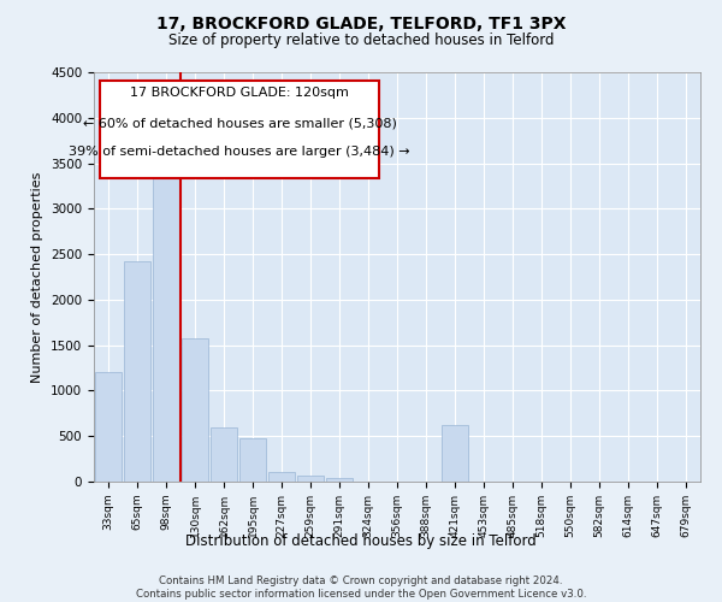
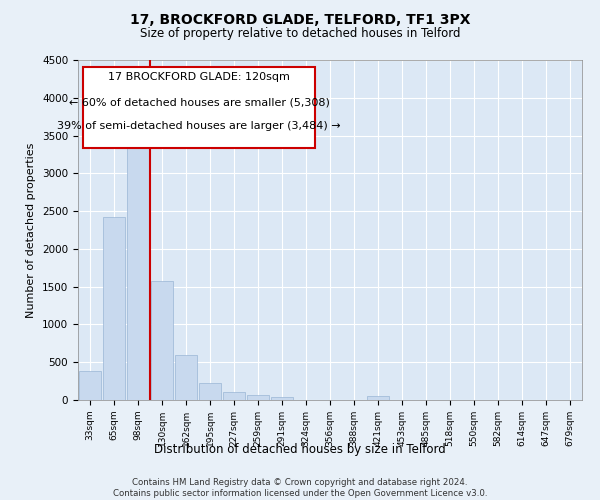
33sqm: 1200 -> 390
195sqm: 480 -> 230
421sqm: 620 -> 60
